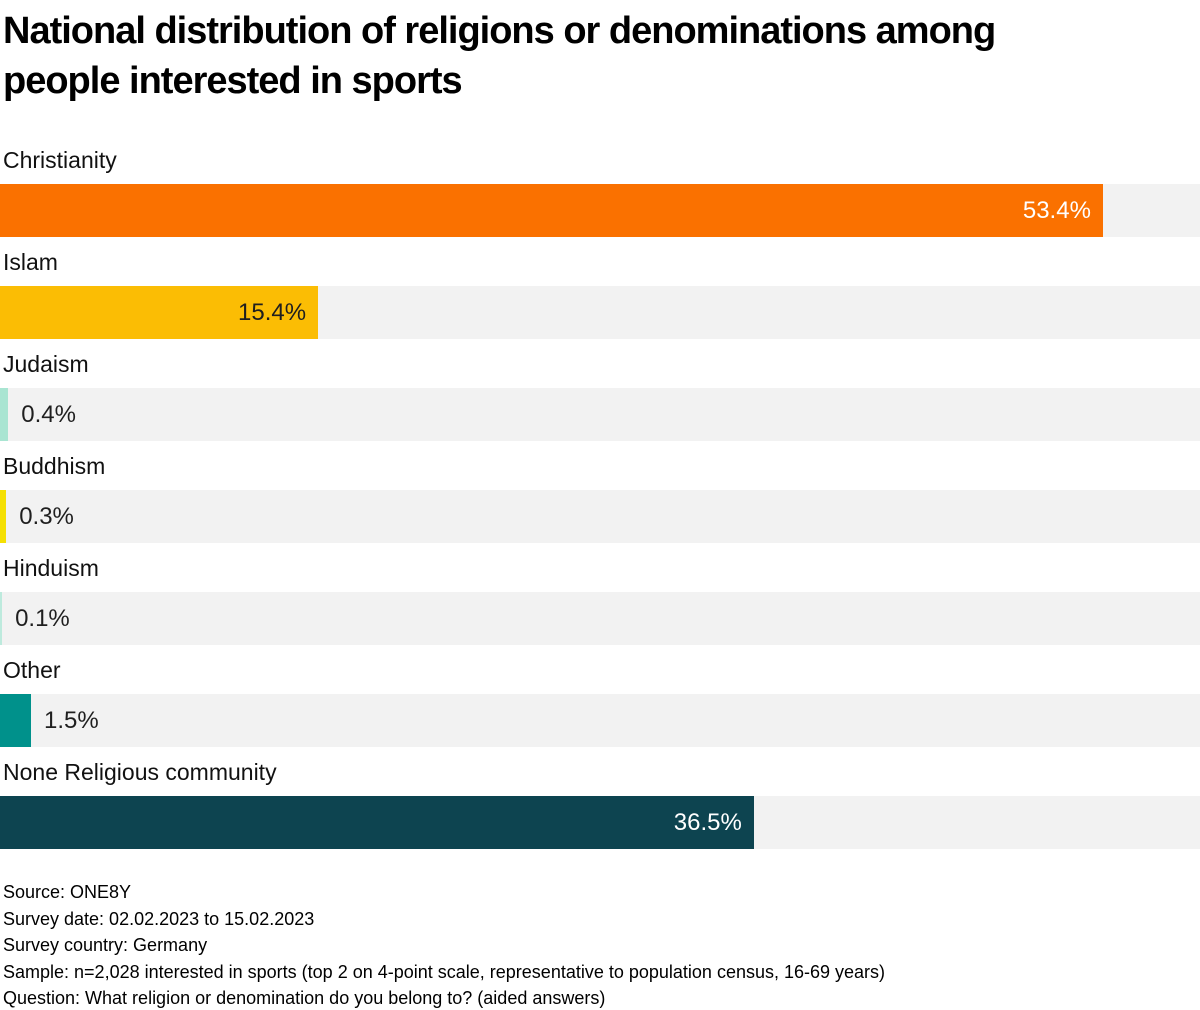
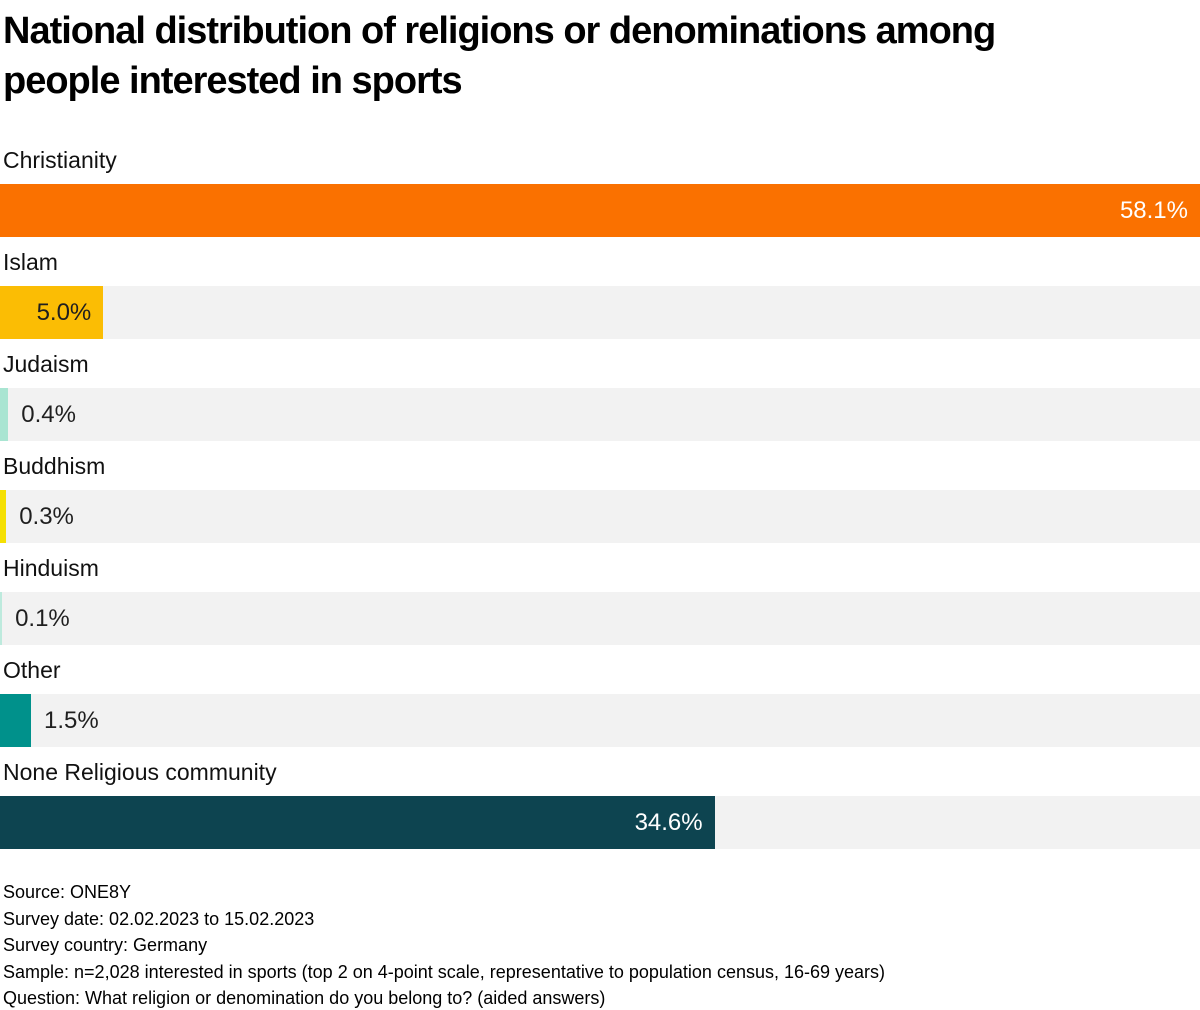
Christianity: 53.4% -> 58.1%
Islam: 15.4% -> 5.0%
None Religious community: 36.5% -> 34.6%
